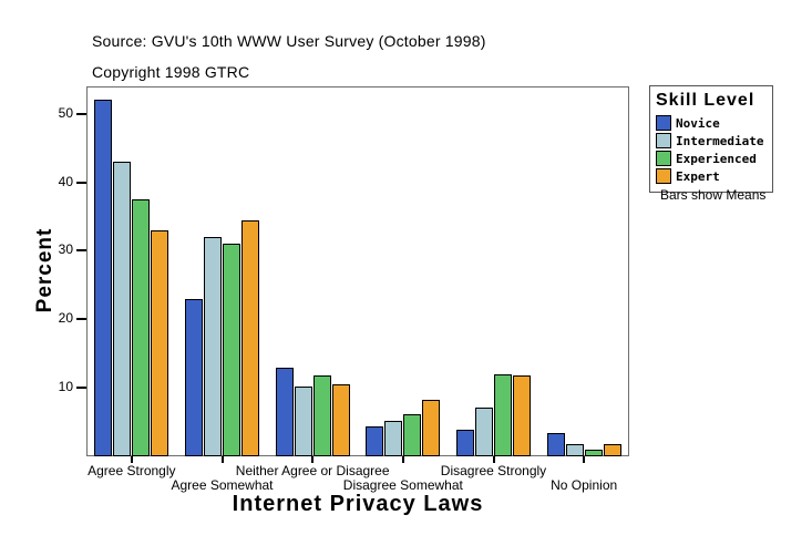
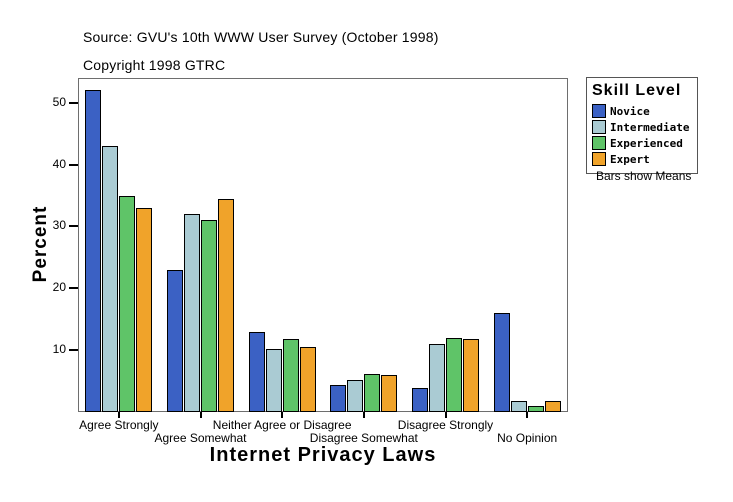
Experienced/Agree Strongly: 38 -> 35
Expert/Disagree Somewhat: 8 -> 6
Intermediate/Disagree Strongly: 7 -> 11
Novice/No Opinion: 3 -> 16
